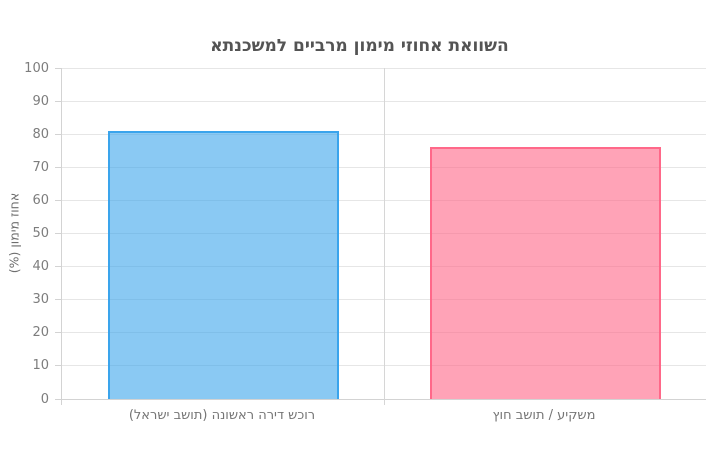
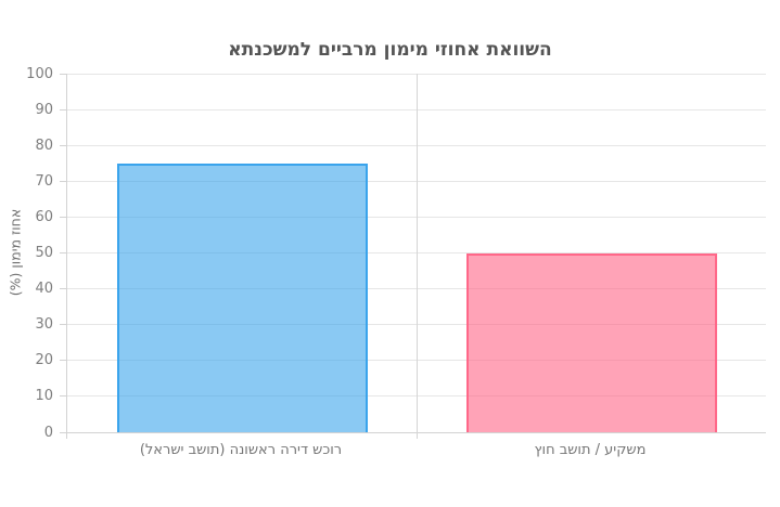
רוכש דירה ראשונה (תושב ישראל): 81 -> 75
משקיע / תושב חוץ: 76 -> 50
